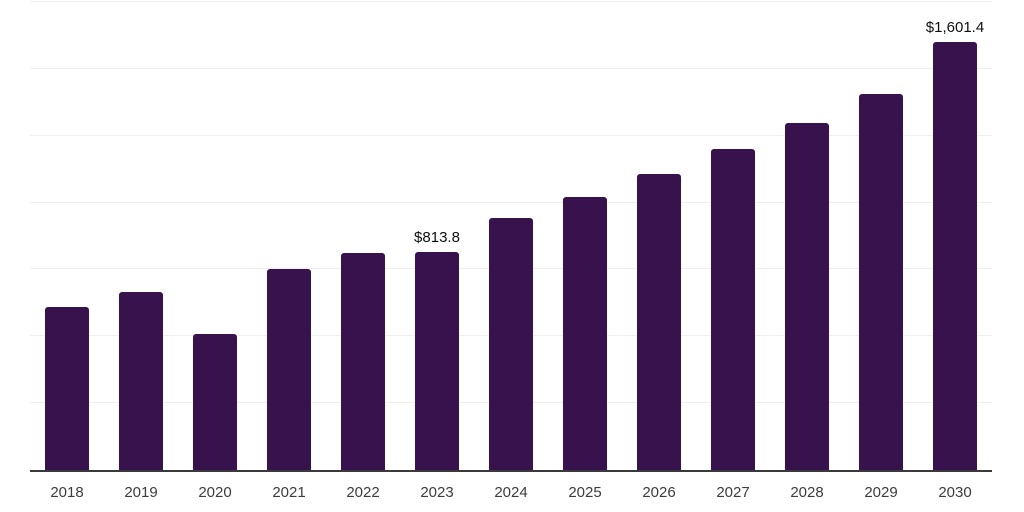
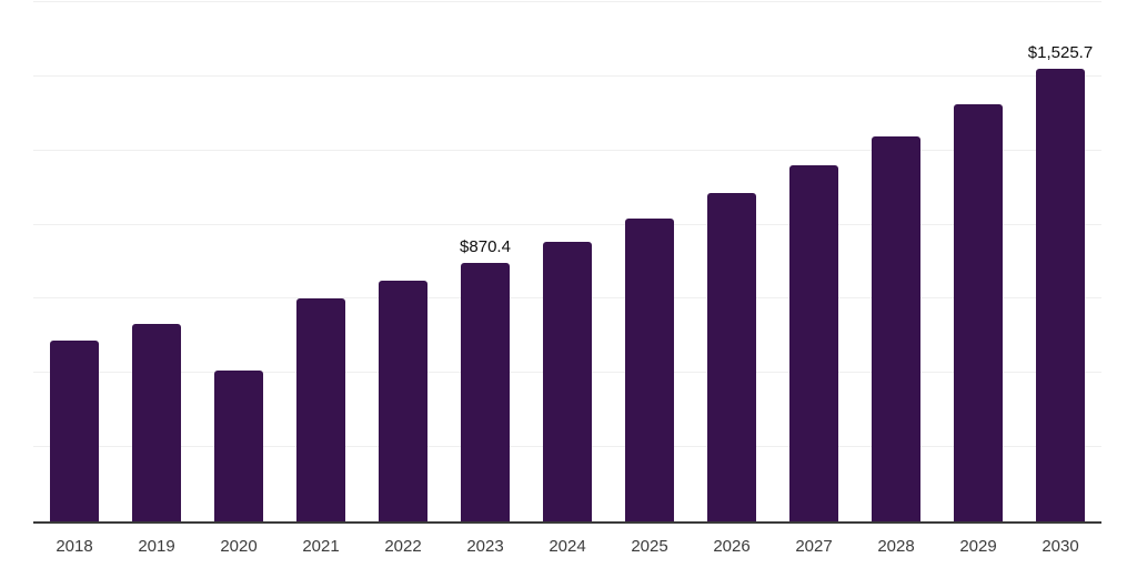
2023: $813.8 -> $870.4
2030: $1,601.4 -> $1,525.7
